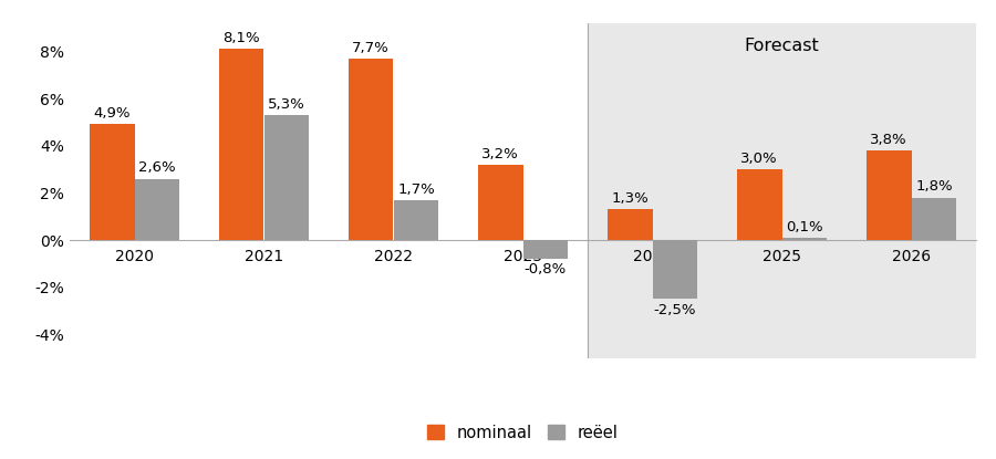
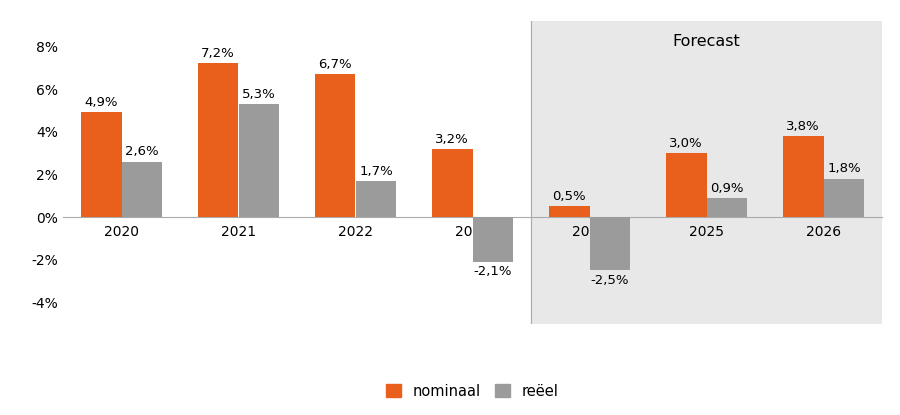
nominaal/2021: 8,1% -> 7,2%
nominaal/2022: 7,7% -> 6,7%
reëel/2023: -0,8% -> -2,1%
nominaal/2024: 1,3% -> 0,5%
reëel/2025: 0,1% -> 0,9%
